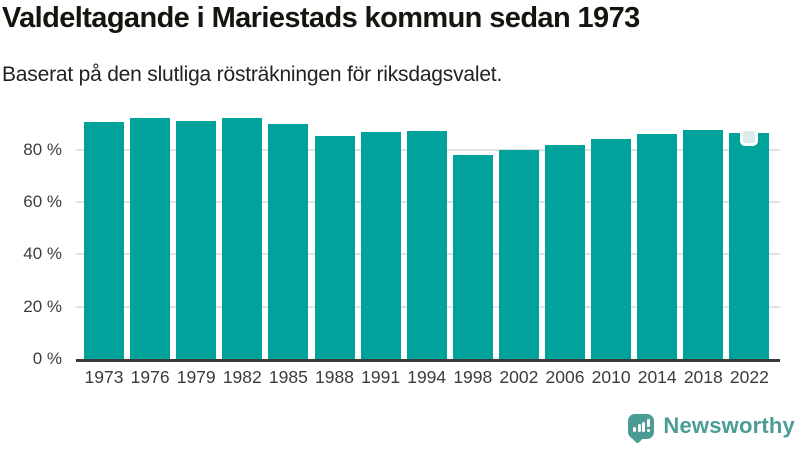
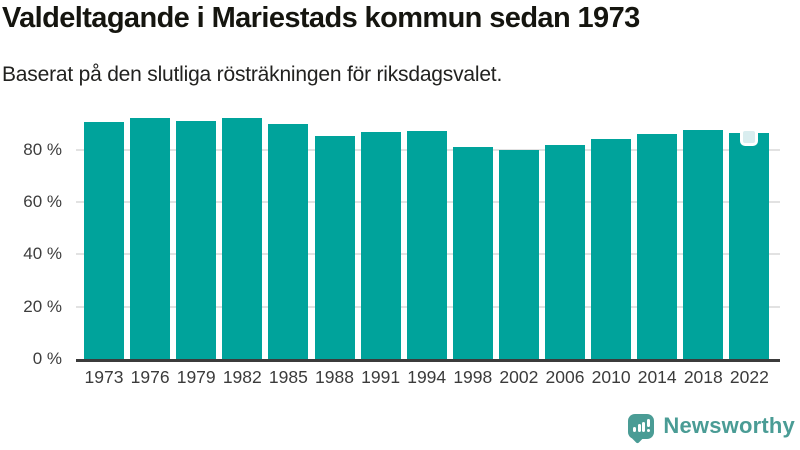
1998: 78% -> 81%
